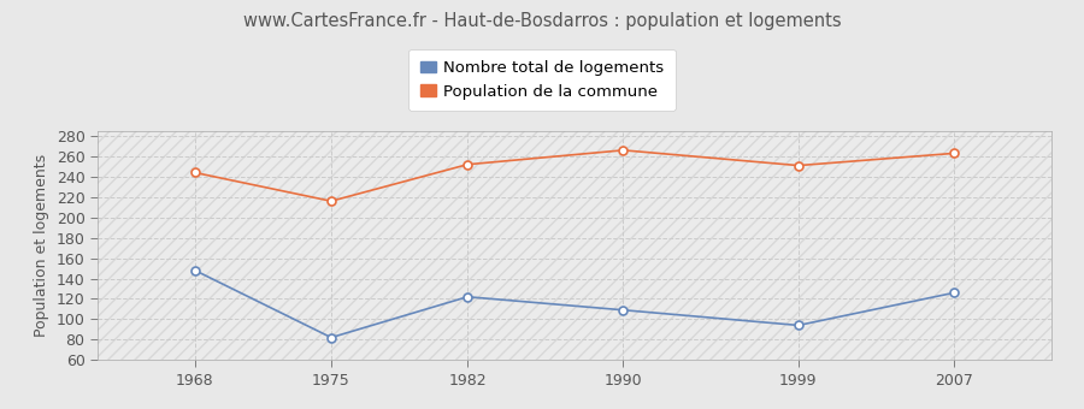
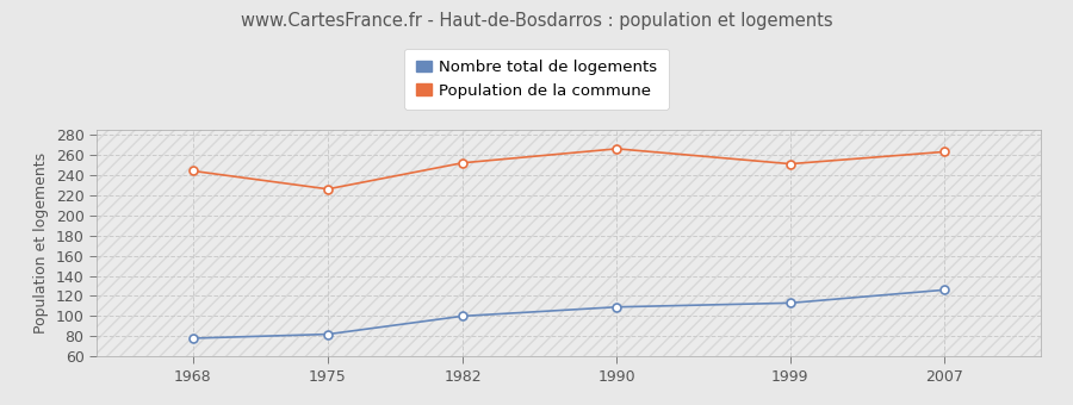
Nombre total de logements/1968: 148 -> 78
Population de la commune/1975: 216 -> 226
Nombre total de logements/1982: 122 -> 100
Nombre total de logements/1999: 94 -> 113
